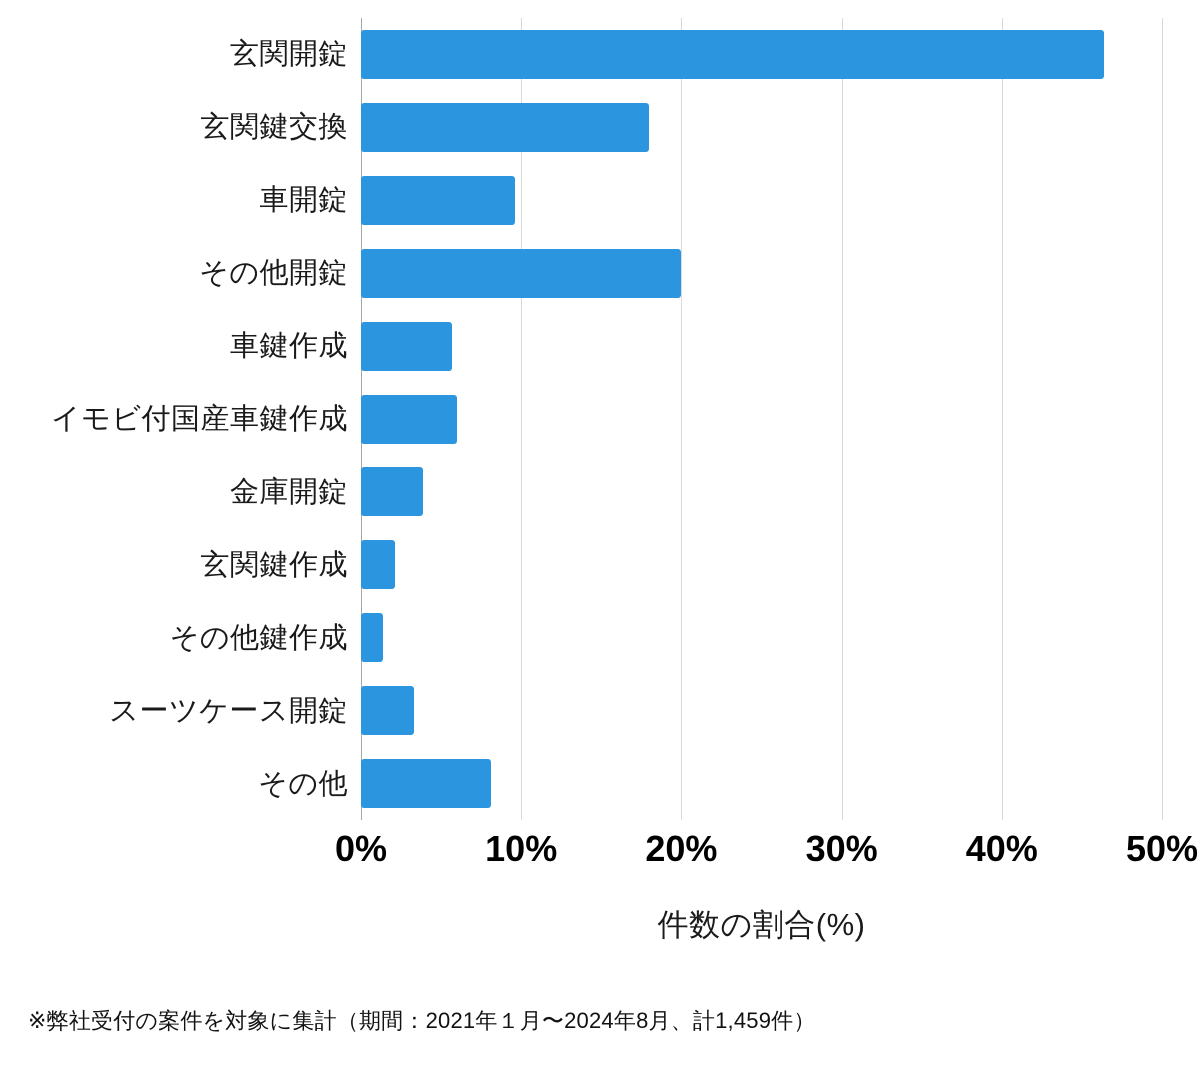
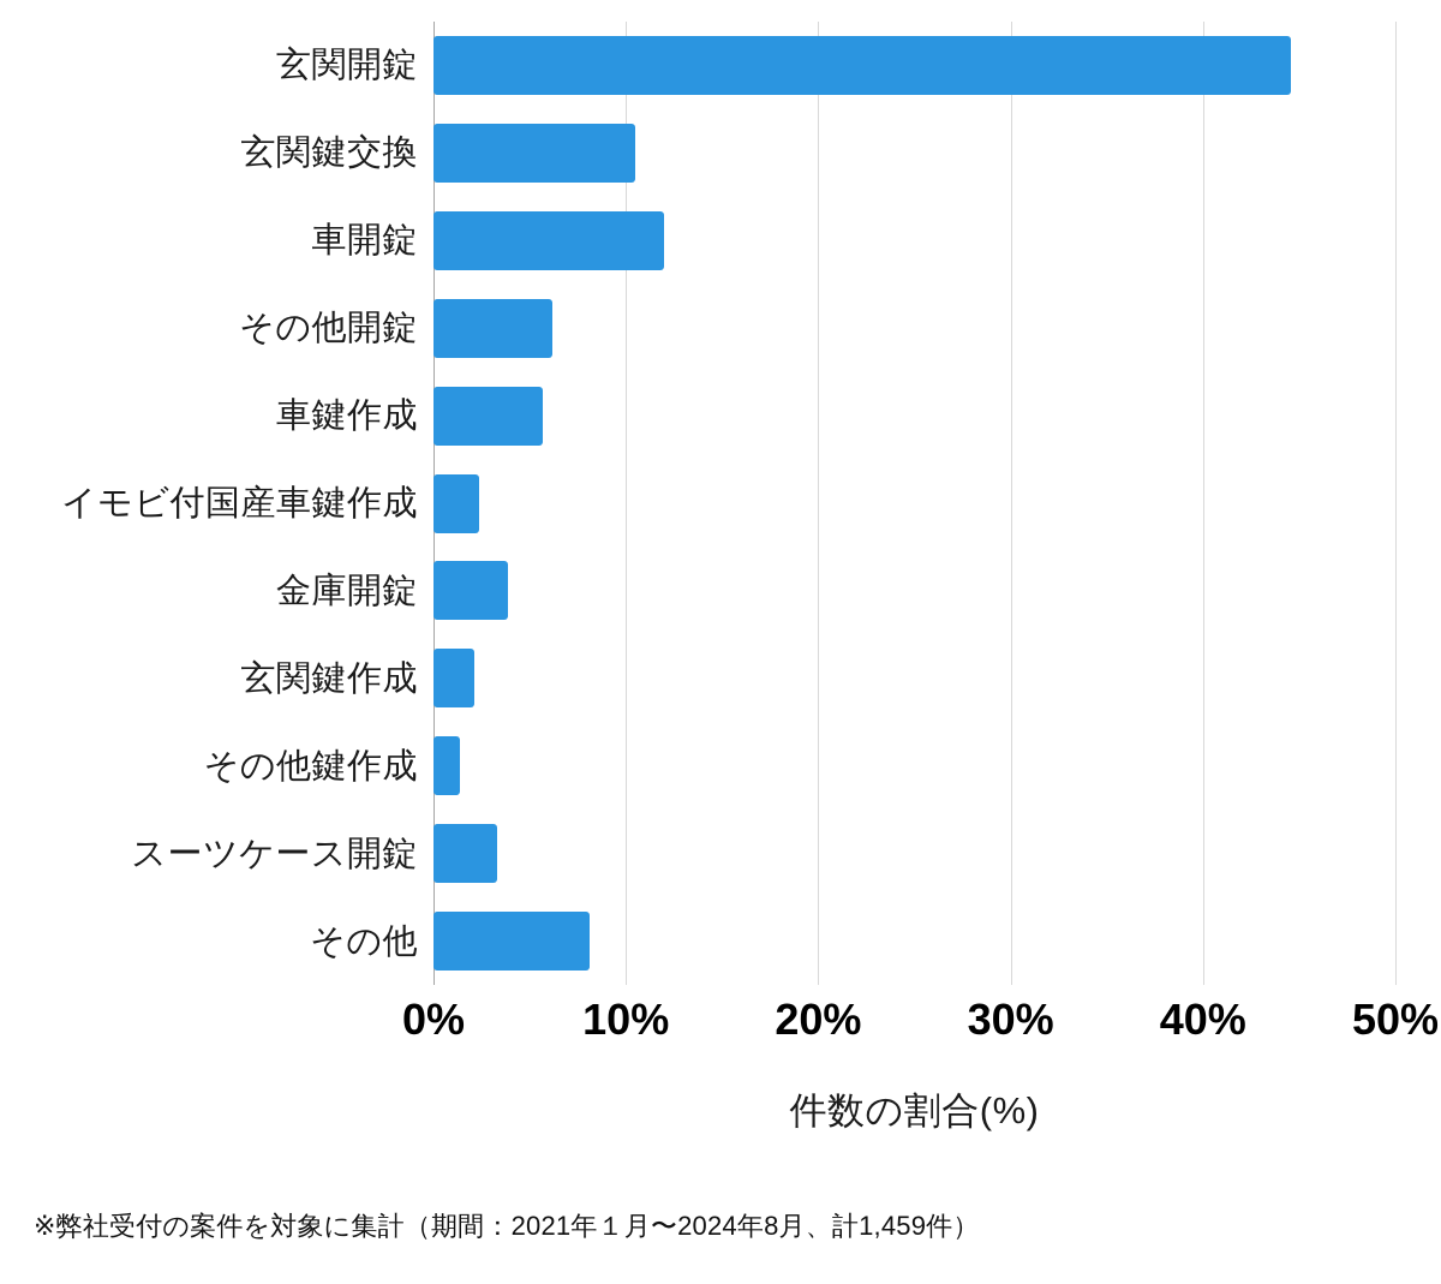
玄関開錠: 46.4% -> 44.6%
玄関鍵交換: 18.0% -> 10.5%
車開錠: 9.6% -> 12.0%
その他開錠: 20.0% -> 6.2%
イモビ付国産車鍵作成: 6.0% -> 2.4%
